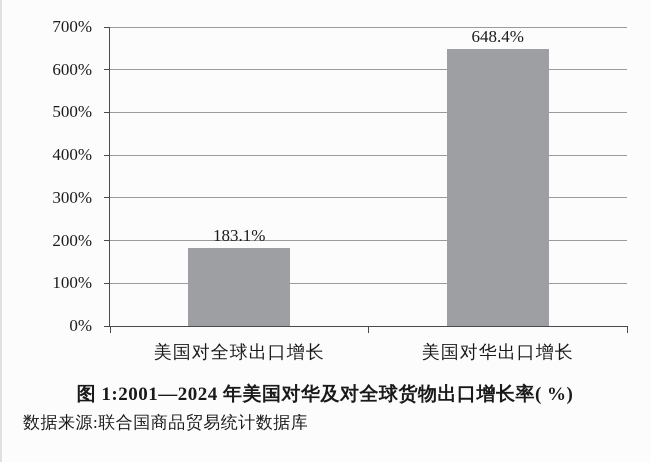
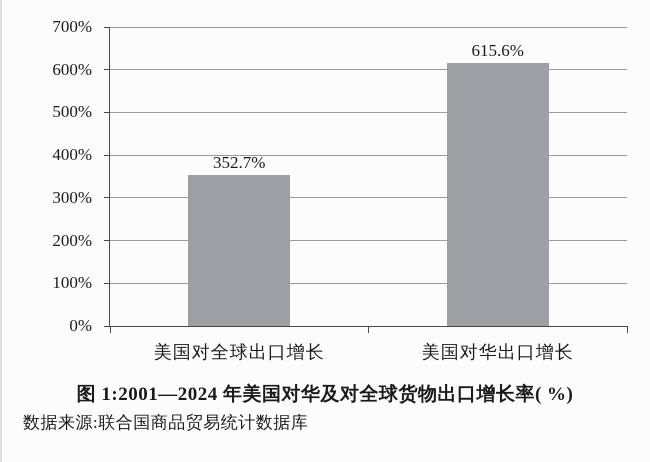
美国对全球出口增长: 183.1% -> 352.7%
美国对华出口增长: 648.4% -> 615.6%
